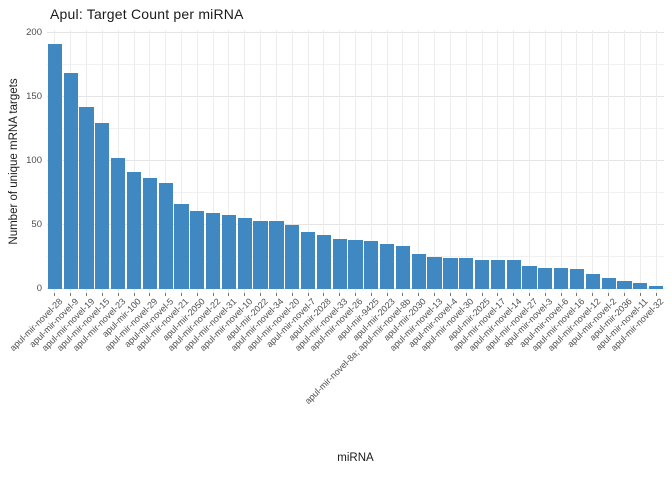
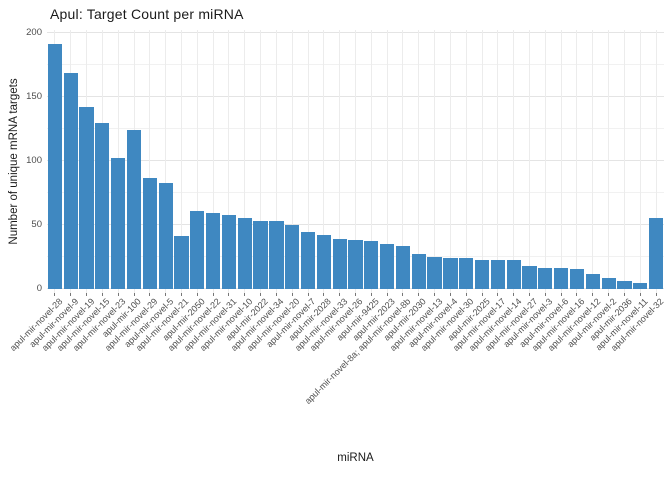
apul-mir-100: 91 -> 124
apul-mir-novel-21: 66 -> 41
apul-mir-novel-32: 2 -> 55
